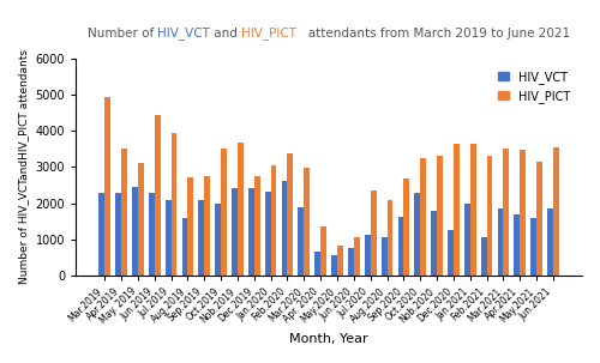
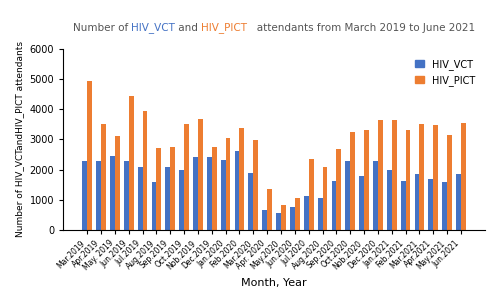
HIV_VCT/Dec.2020: 1250 -> 2270
HIV_VCT/Feb.2021: 1050 -> 1630
